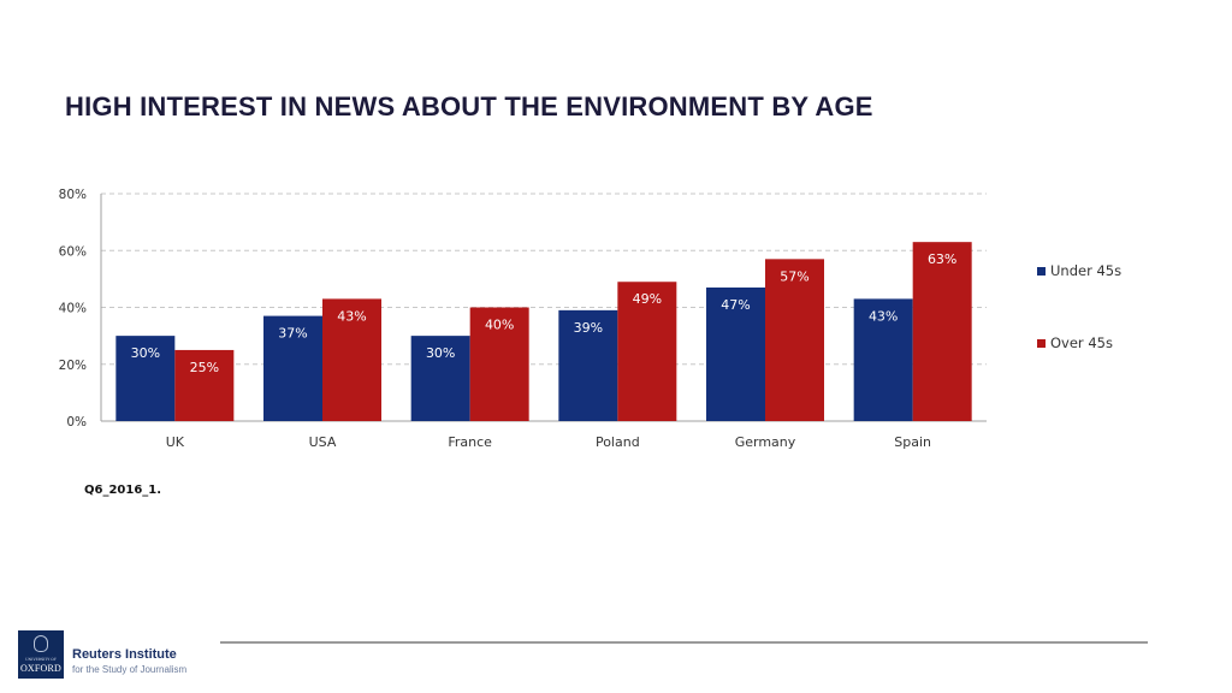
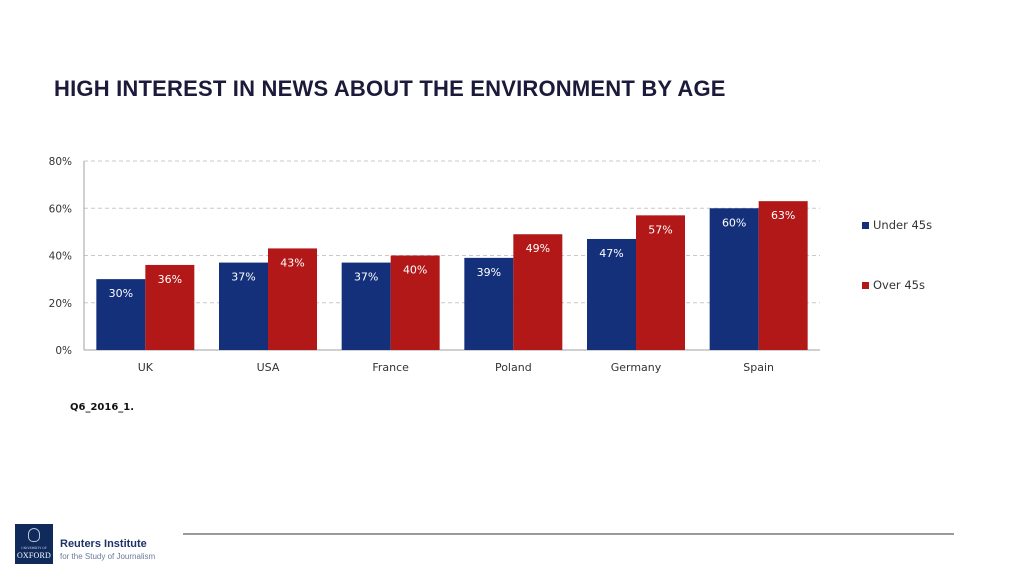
Over 45s/UK: 25% -> 36%
Under 45s/France: 30% -> 37%
Under 45s/Spain: 43% -> 60%
